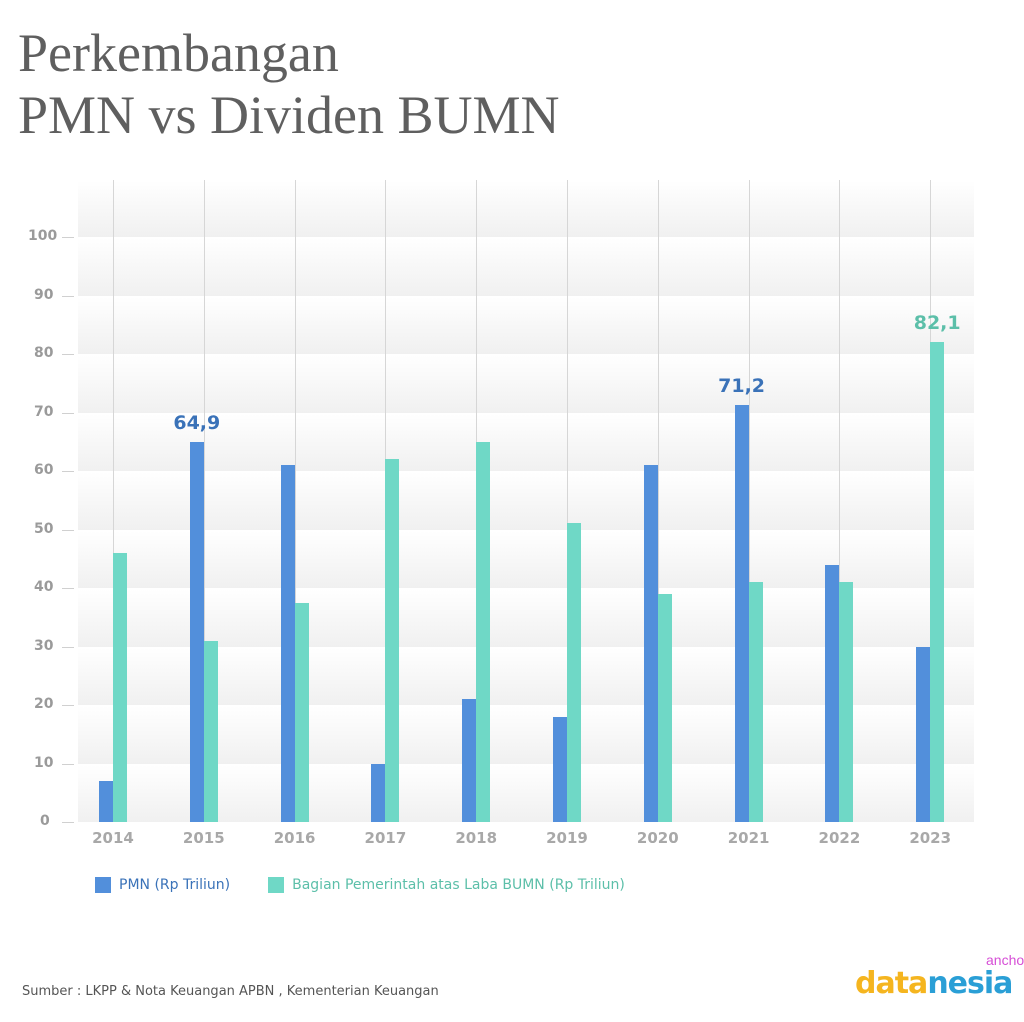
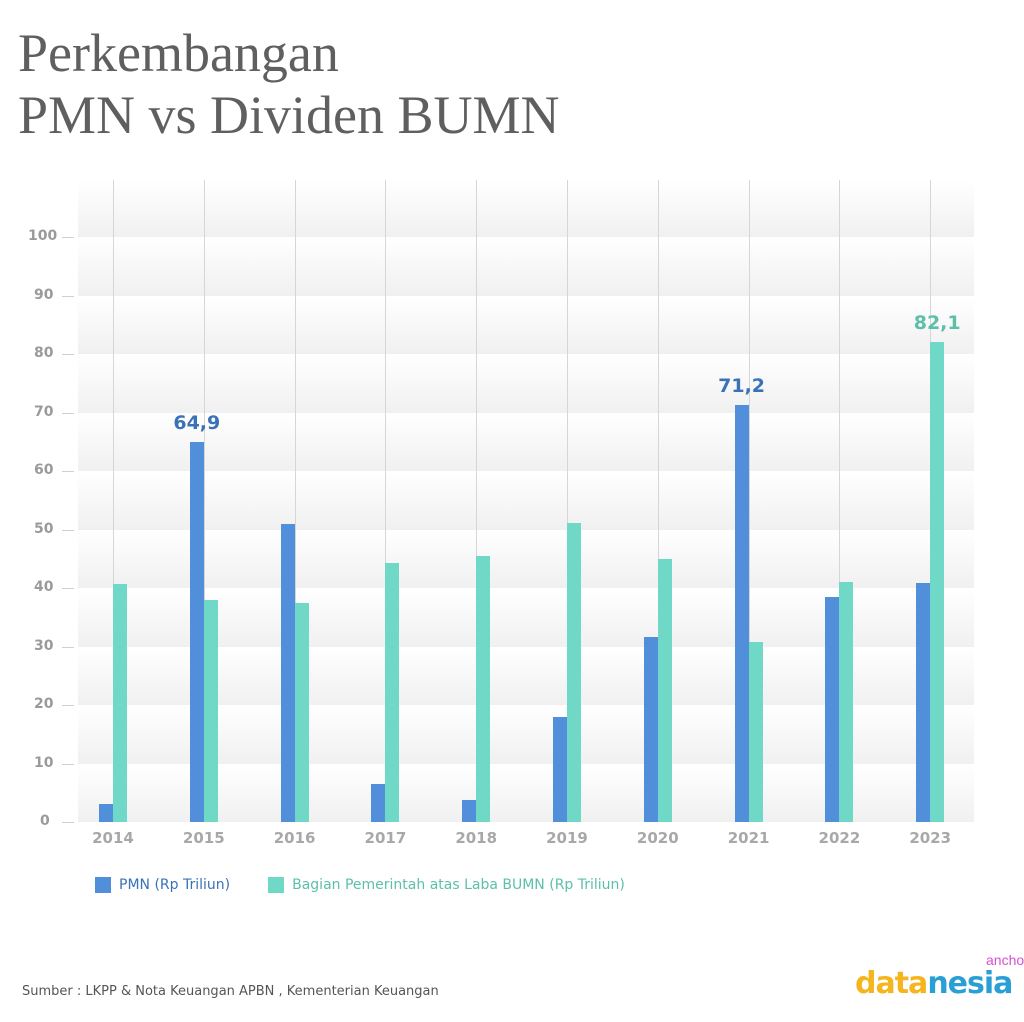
PMN (Rp Triliun)/2014: 7 -> 3
Bagian Pemerintah atas Laba BUMN (Rp Triliun)/2014: 46 -> 41
Bagian Pemerintah atas Laba BUMN (Rp Triliun)/2015: 31 -> 38
PMN (Rp Triliun)/2016: 61 -> 51
PMN (Rp Triliun)/2017: 10 -> 6
Bagian Pemerintah atas Laba BUMN (Rp Triliun)/2017: 62 -> 44
PMN (Rp Triliun)/2018: 21 -> 4
Bagian Pemerintah atas Laba BUMN (Rp Triliun)/2018: 65 -> 46
PMN (Rp Triliun)/2020: 61 -> 32
Bagian Pemerintah atas Laba BUMN (Rp Triliun)/2020: 39 -> 45
Bagian Pemerintah atas Laba BUMN (Rp Triliun)/2021: 41 -> 31
PMN (Rp Triliun)/2022: 44 -> 38
PMN (Rp Triliun)/2023: 30 -> 41
